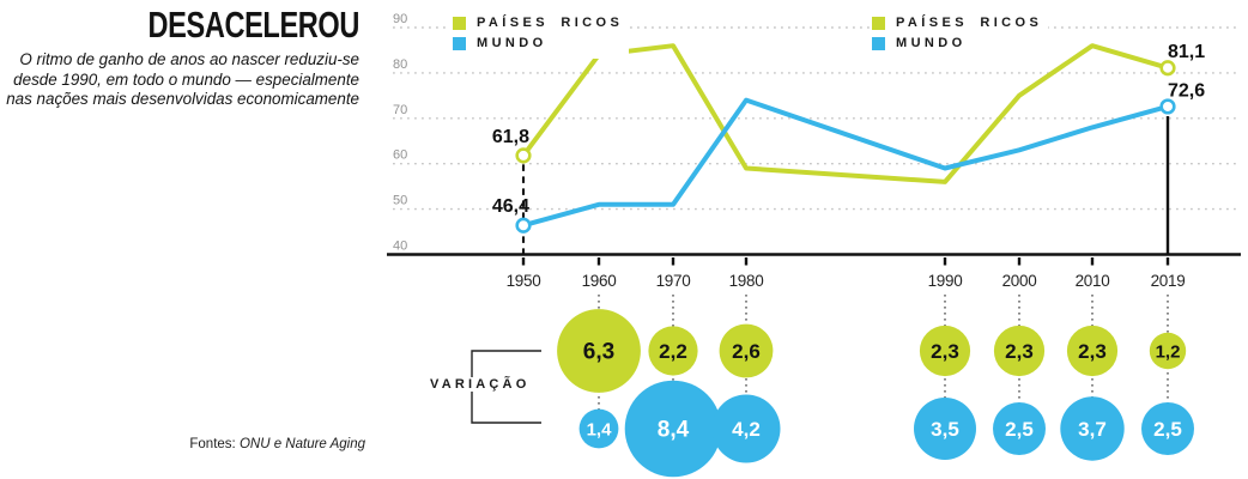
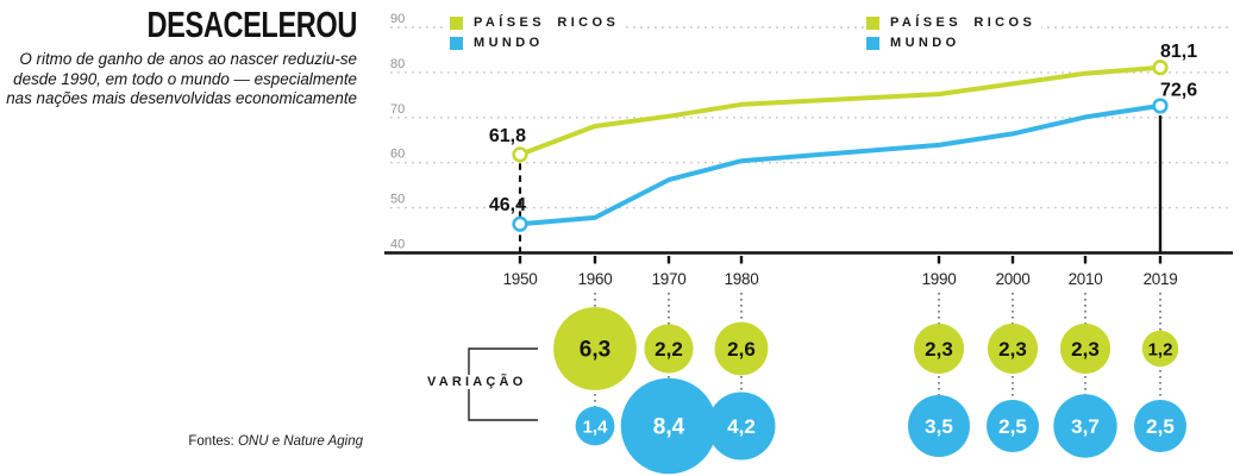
PAÍSES RICOS/1960: 84 -> 68
MUNDO/1960: 51 -> 48
PAÍSES RICOS/1970: 86 -> 70
MUNDO/1970: 51 -> 56
PAÍSES RICOS/1980: 59 -> 73
MUNDO/1980: 74 -> 60
PAÍSES RICOS/1990: 56 -> 75
MUNDO/1990: 59 -> 64
PAÍSES RICOS/2000: 75 -> 78
MUNDO/2000: 63 -> 66
PAÍSES RICOS/2010: 86 -> 80
MUNDO/2010: 68 -> 70
